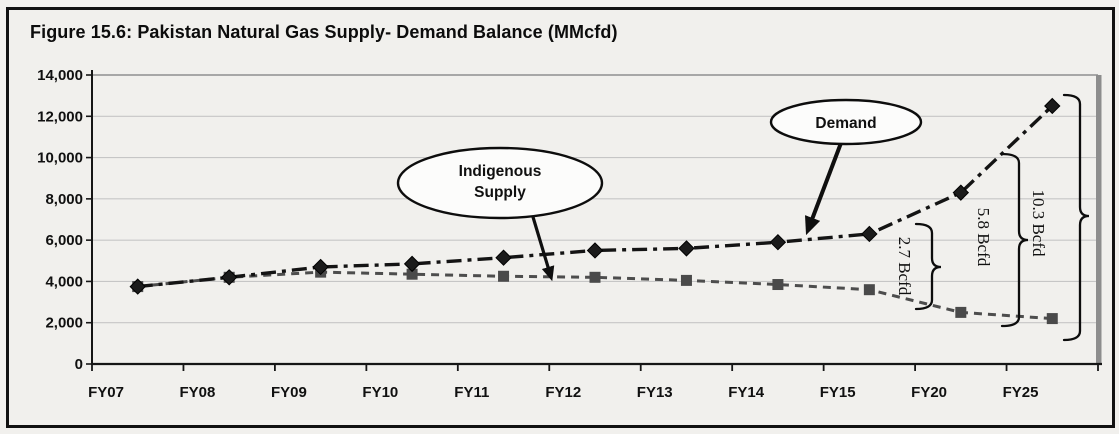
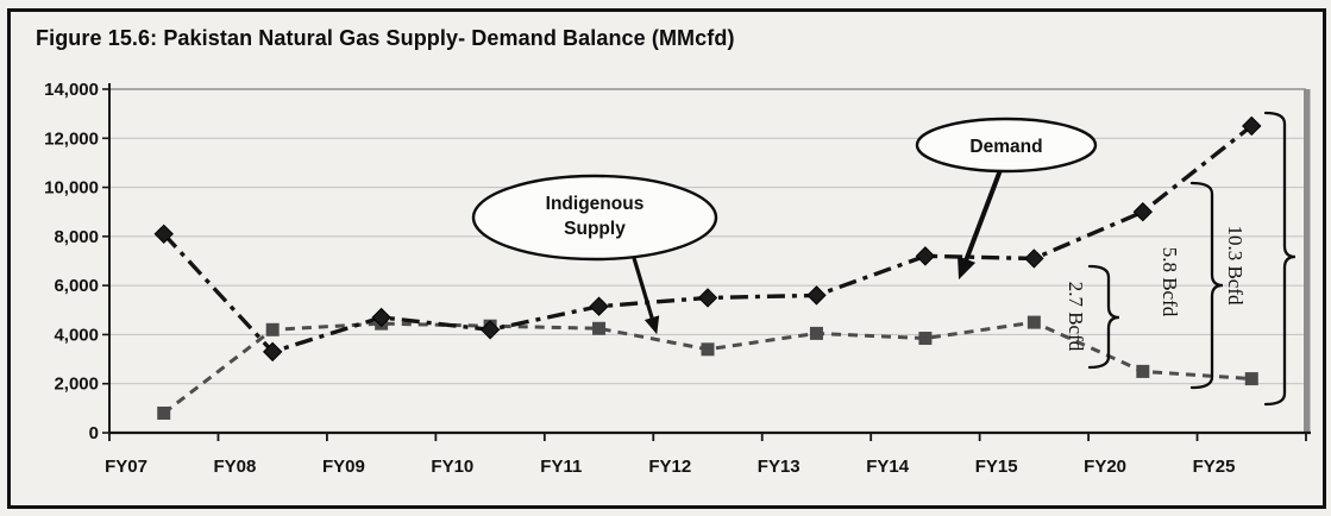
Demand/FY07: 3800 -> 8100
Indigenous Supply/FY07: 3800 -> 800
Demand/FY08: 4200 -> 3300
Demand/FY10: 4800 -> 4200
Indigenous Supply/FY12: 4200 -> 3400
Demand/FY14: 5900 -> 7200
Demand/FY15: 6300 -> 7100
Indigenous Supply/FY15: 3600 -> 4500
Demand/FY20: 8300 -> 9000
